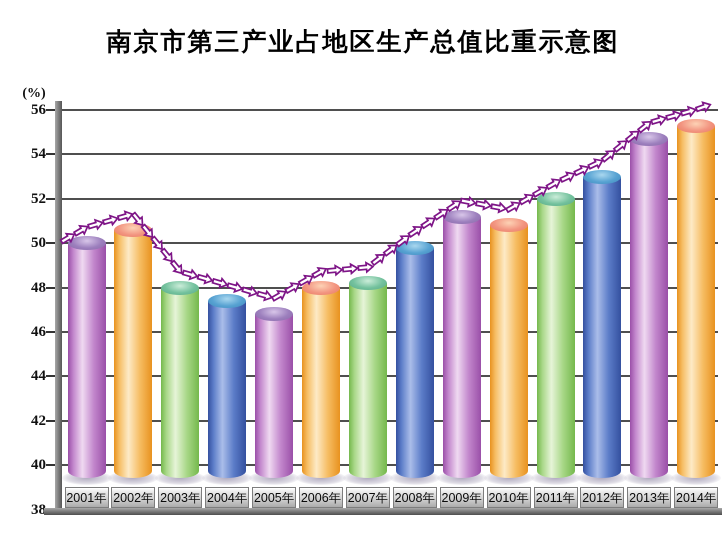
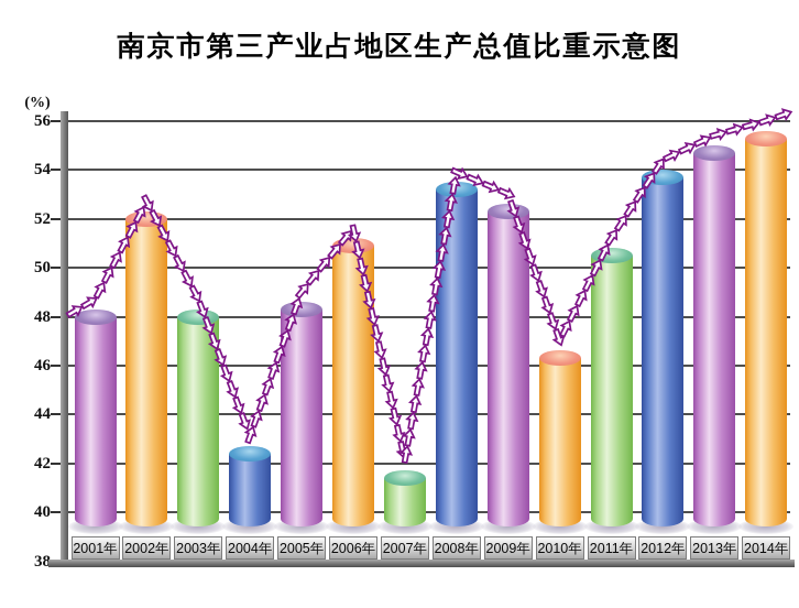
2001年: 50.0 -> 48.0
2002年: 50.6 -> 52.0
2004年: 47.4 -> 42.4
2005年: 46.8 -> 48.3
2006年: 48.0 -> 50.9
2007年: 48.2 -> 41.4
2008年: 49.8 -> 53.2
2009年: 51.2 -> 52.3
2010年: 50.8 -> 46.3
2011年: 52.0 -> 50.5
2012年: 53.0 -> 53.7
